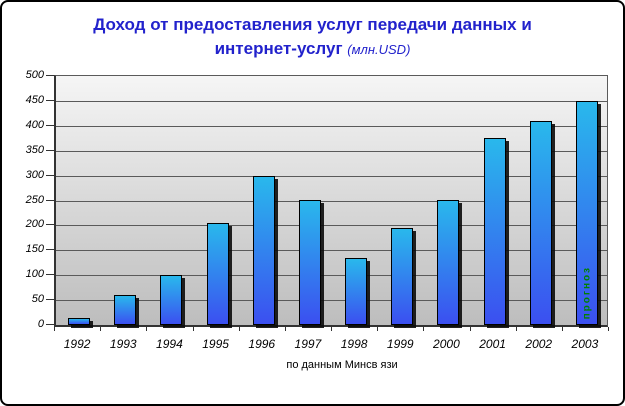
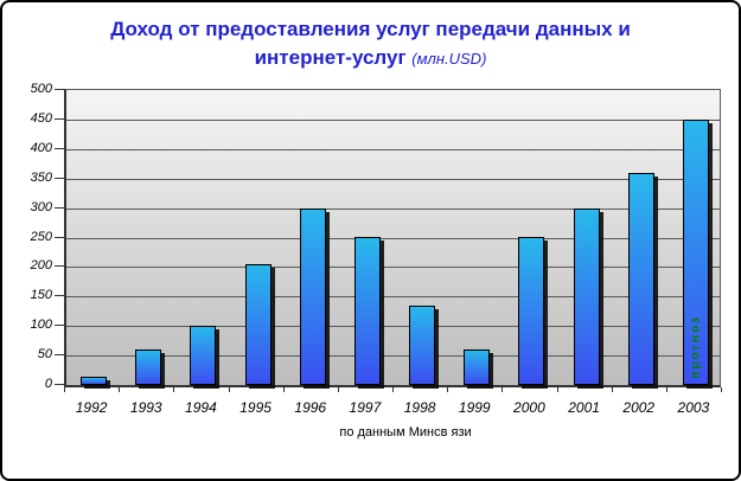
1999: 200 -> 60
2001: 380 -> 300
2002: 410 -> 360
